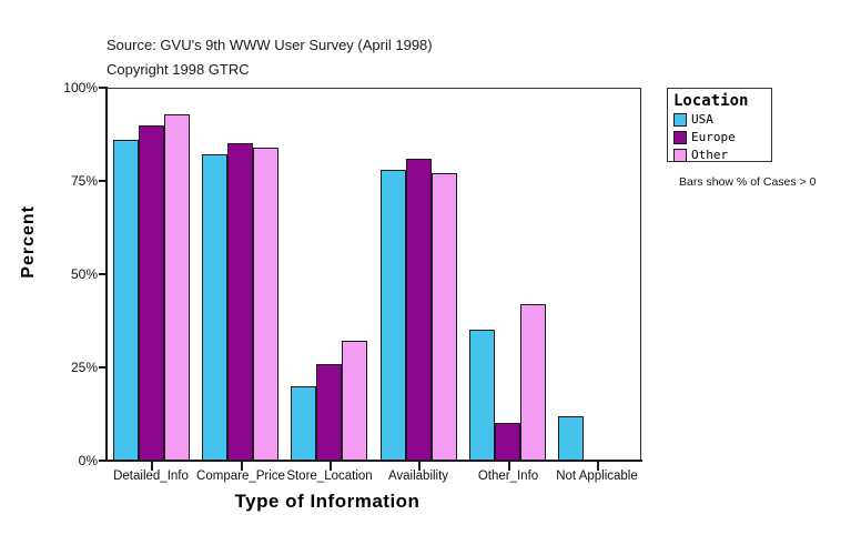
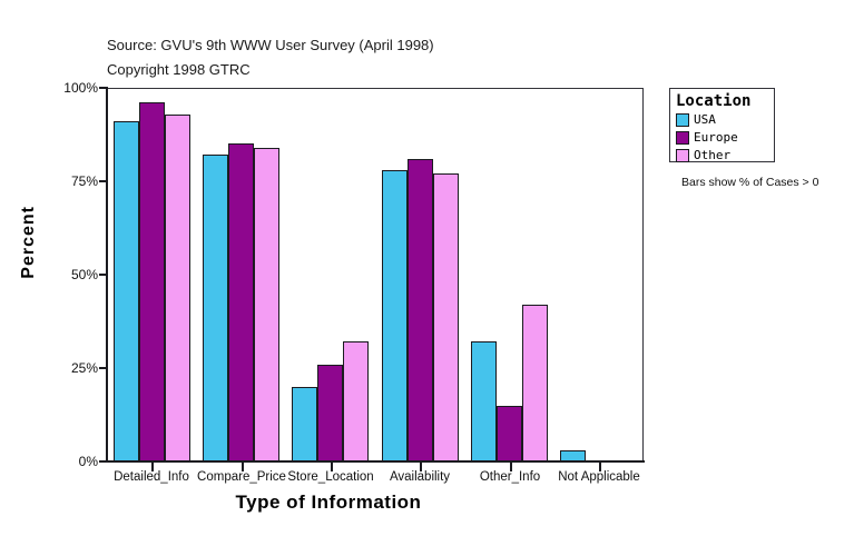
USA/Detailed_Info: 86% -> 91%
Europe/Detailed_Info: 90% -> 96%
USA/Other_Info: 35% -> 32%
Europe/Other_Info: 10% -> 15%
USA/Not Applicable: 12% -> 3%
